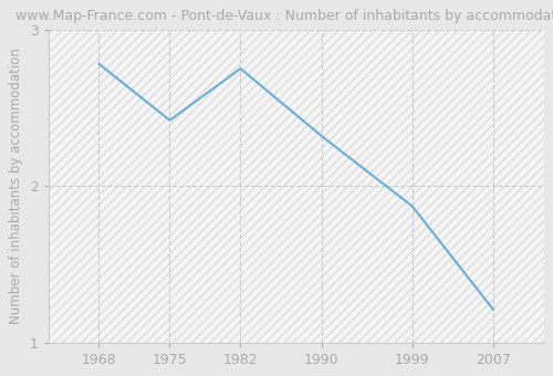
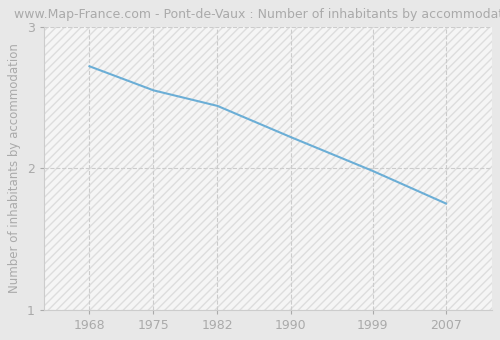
1968: 2.78 -> 2.72
1975: 2.42 -> 2.55
1982: 2.75 -> 2.44
1990: 2.32 -> 2.22
1999: 1.87 -> 1.98
2007: 1.21 -> 1.75
